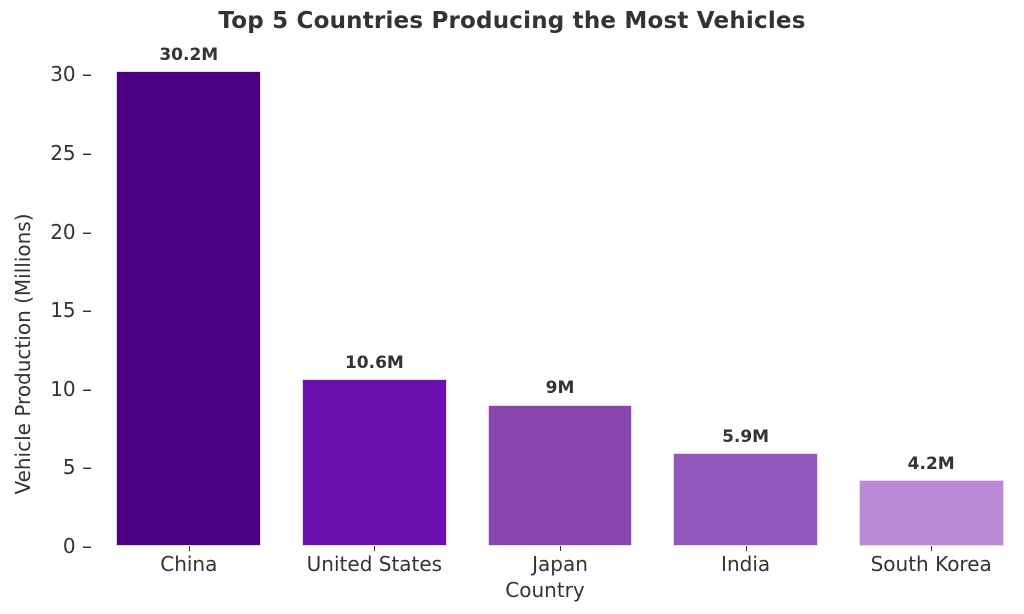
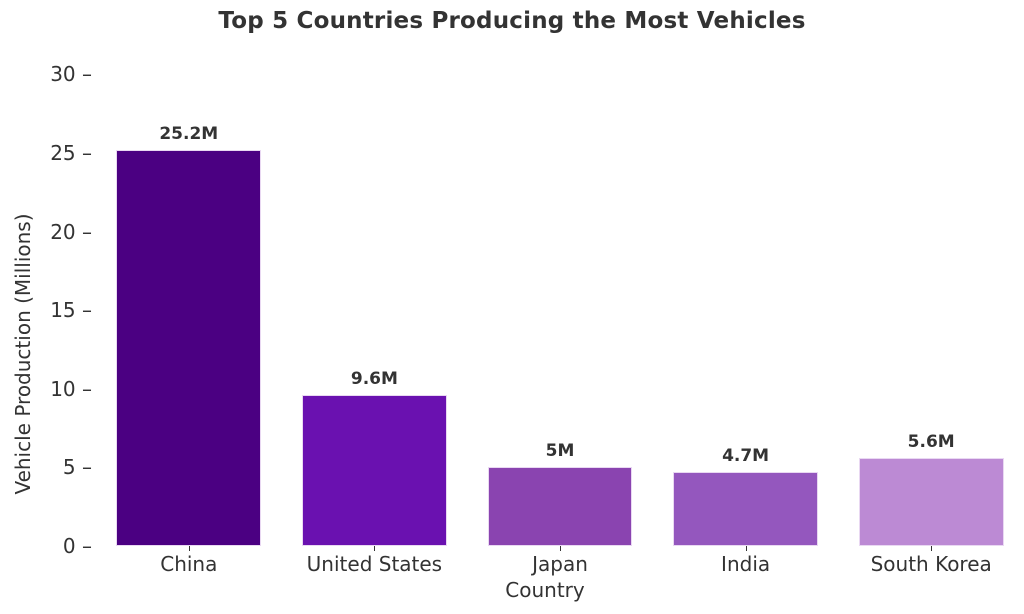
China: 30.2M -> 25.2M
United States: 10.6M -> 9.6M
Japan: 9M -> 5M
India: 5.9M -> 4.7M
South Korea: 4.2M -> 5.6M
